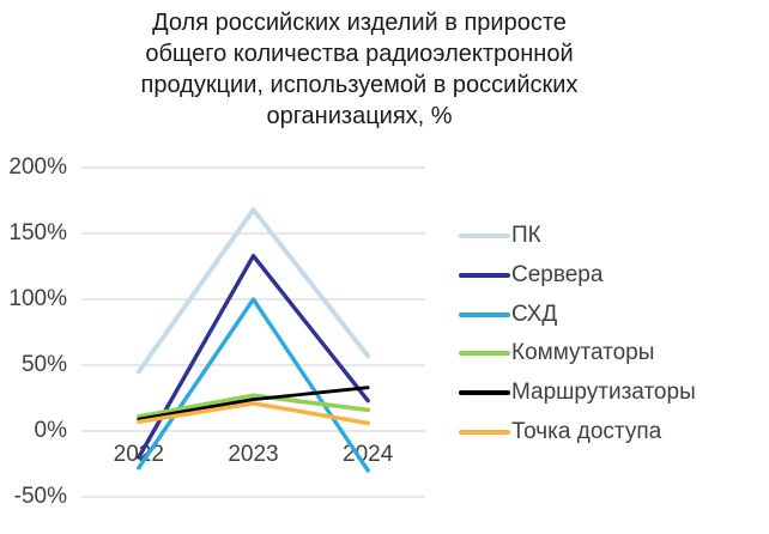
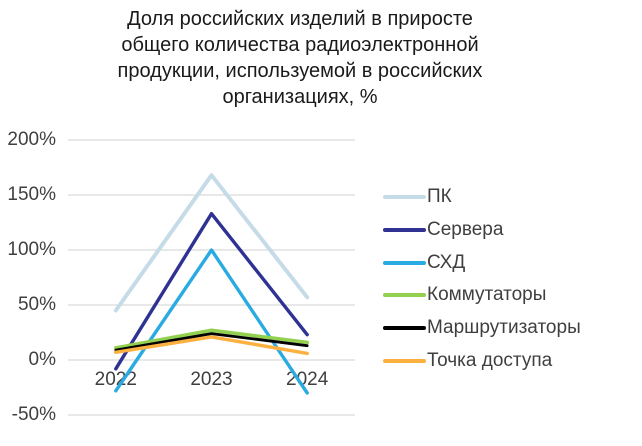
Сервера/2022: -20% -> -8%
Маршрутизаторы/2024: 33% -> 13%
